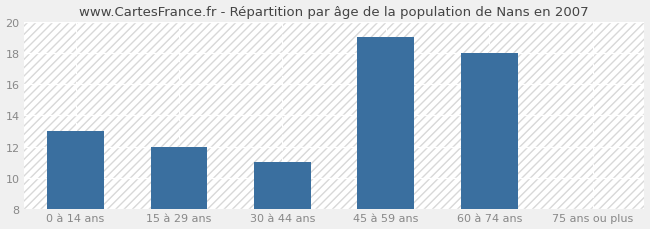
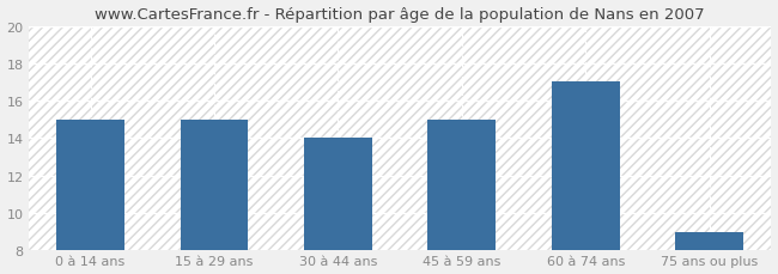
0 à 14 ans: 13 -> 15
15 à 29 ans: 12 -> 15
30 à 44 ans: 11 -> 14
45 à 59 ans: 19 -> 15
60 à 74 ans: 18 -> 17
75 ans ou plus: 8 -> 9
